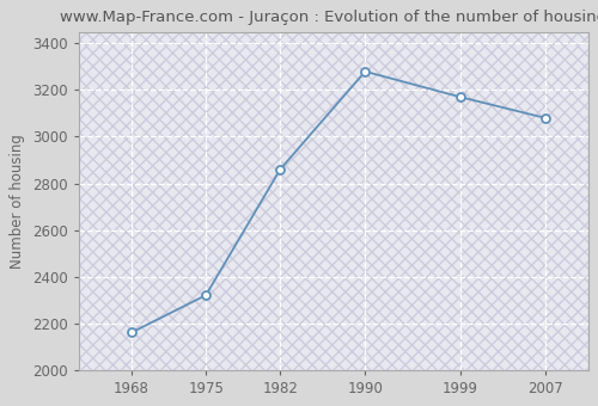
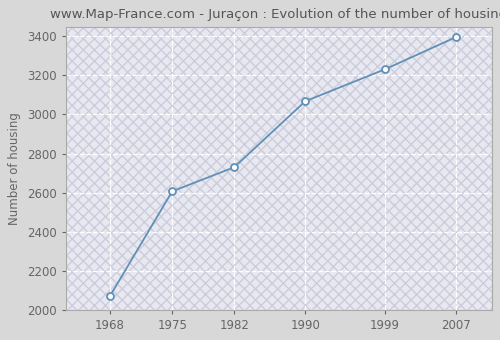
1968: 2160 -> 2070
1975: 2320 -> 2610
1982: 2860 -> 2730
1990: 3280 -> 3070
1999: 3170 -> 3230
2007: 3080 -> 3400
